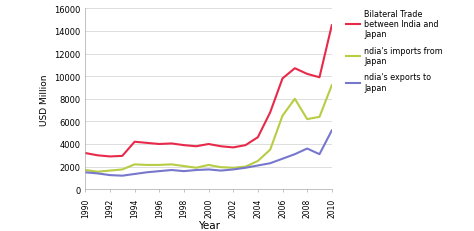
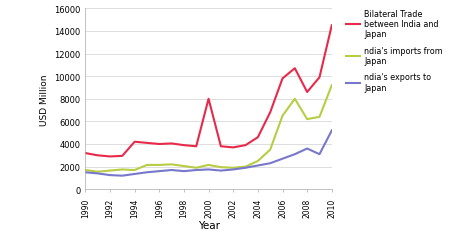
ndia's imports from Japan/1994: 2200 -> 1700
Bilateral Trade between India and Japan/2000: 4000 -> 8000
Bilateral Trade between India and Japan/2008: 10200 -> 8600
